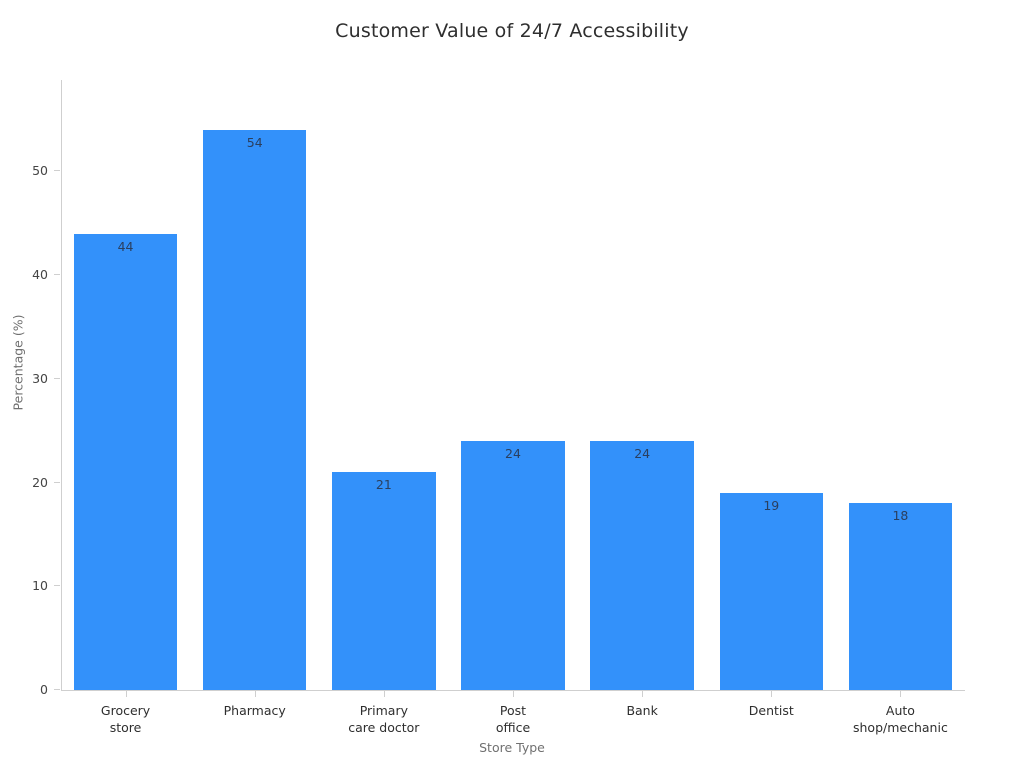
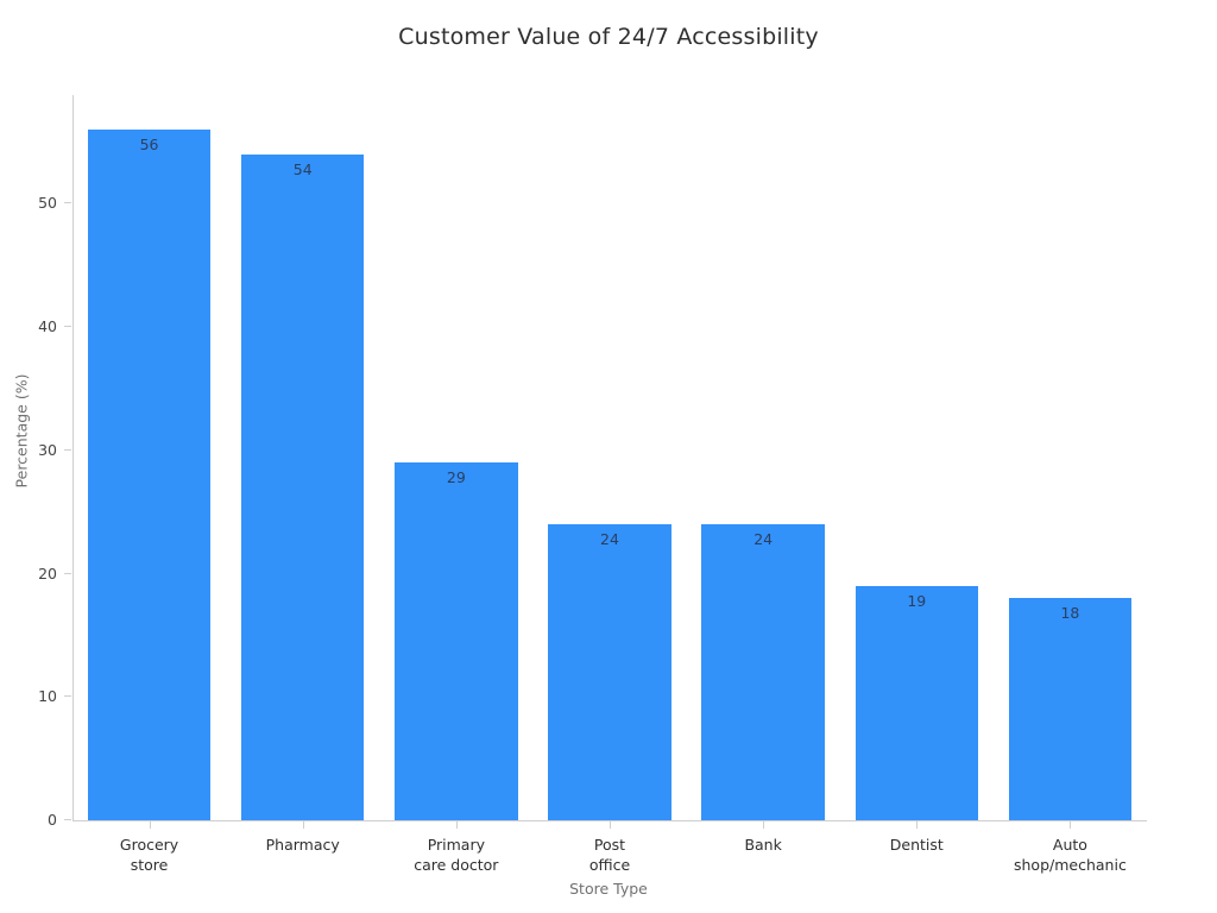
Grocery store: 44 -> 56
Primary care doctor: 21 -> 29
